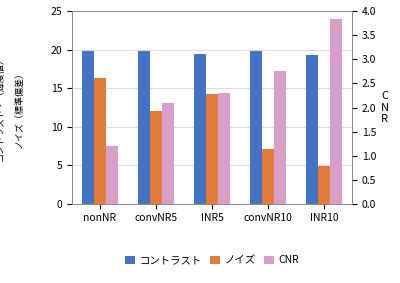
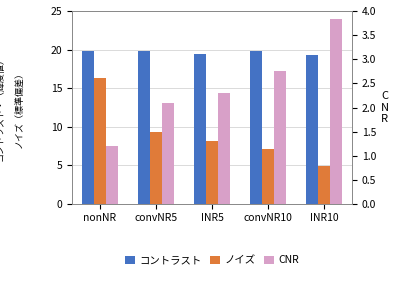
ノイズ/convNR5: 12.0 -> 9.3
ノイズ/INR5: 14.2 -> 8.1
